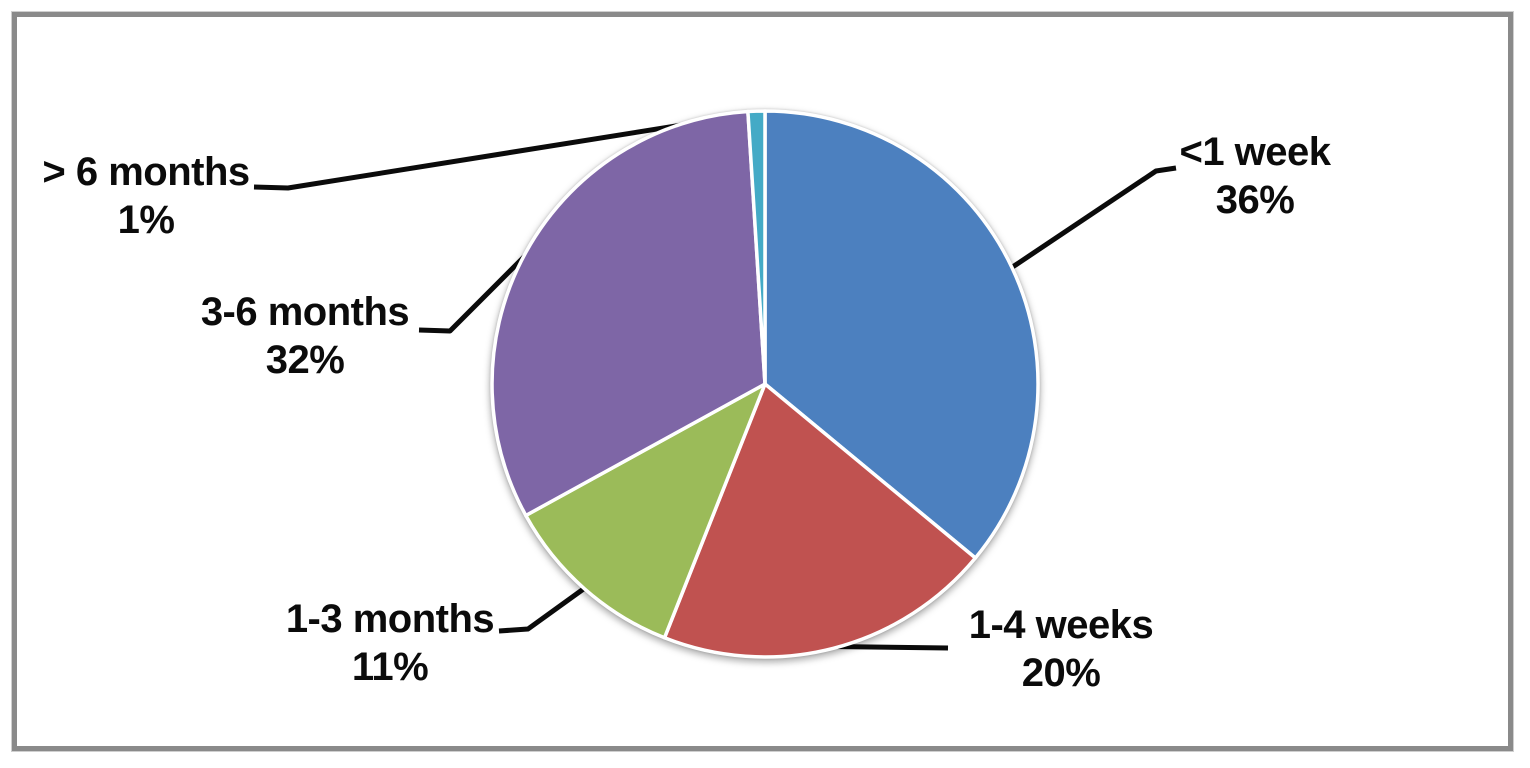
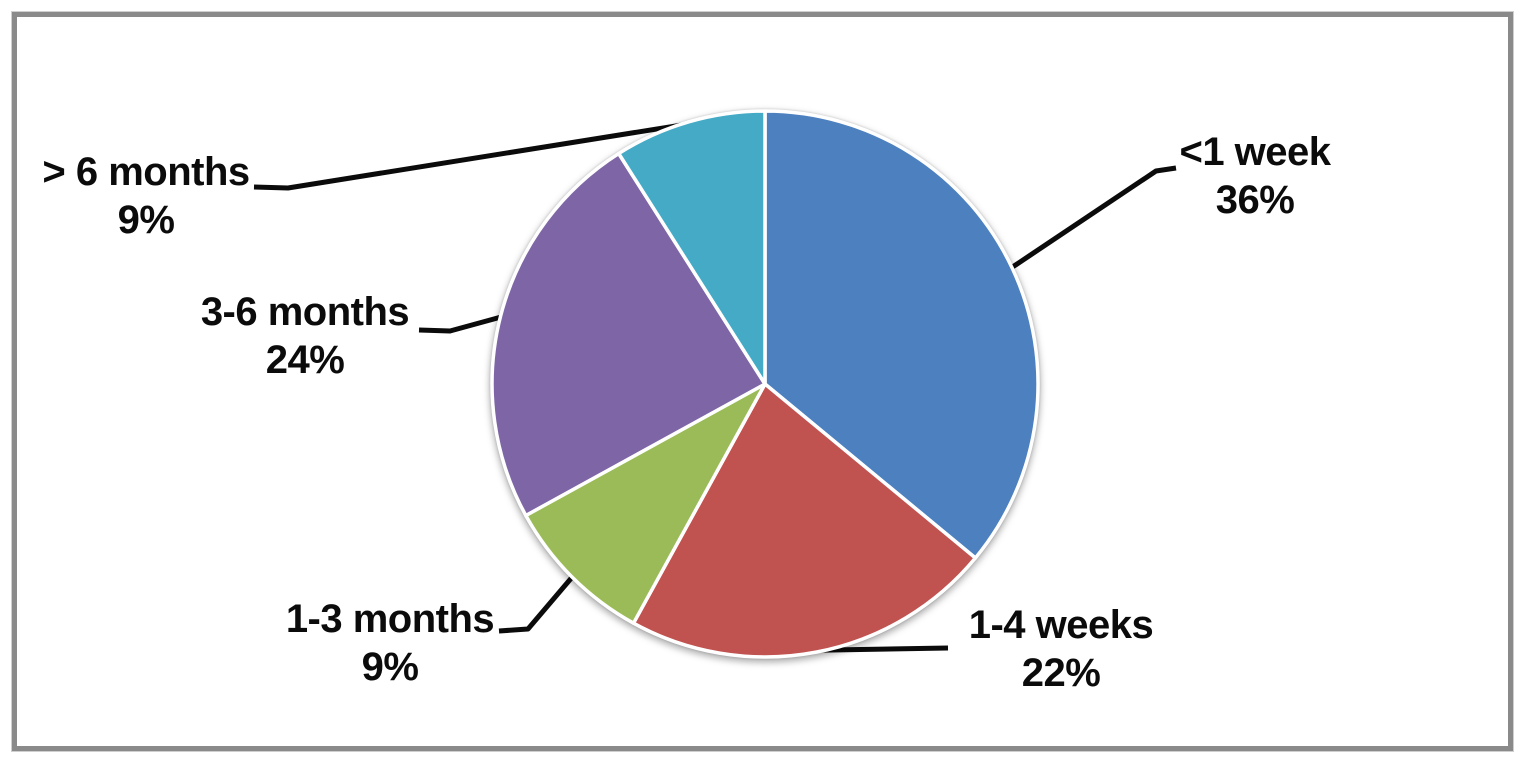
1-4 weeks: 20% -> 22%
1-3 months: 11% -> 9%
3-6 months: 32% -> 24%
> 6 months: 1% -> 9%
